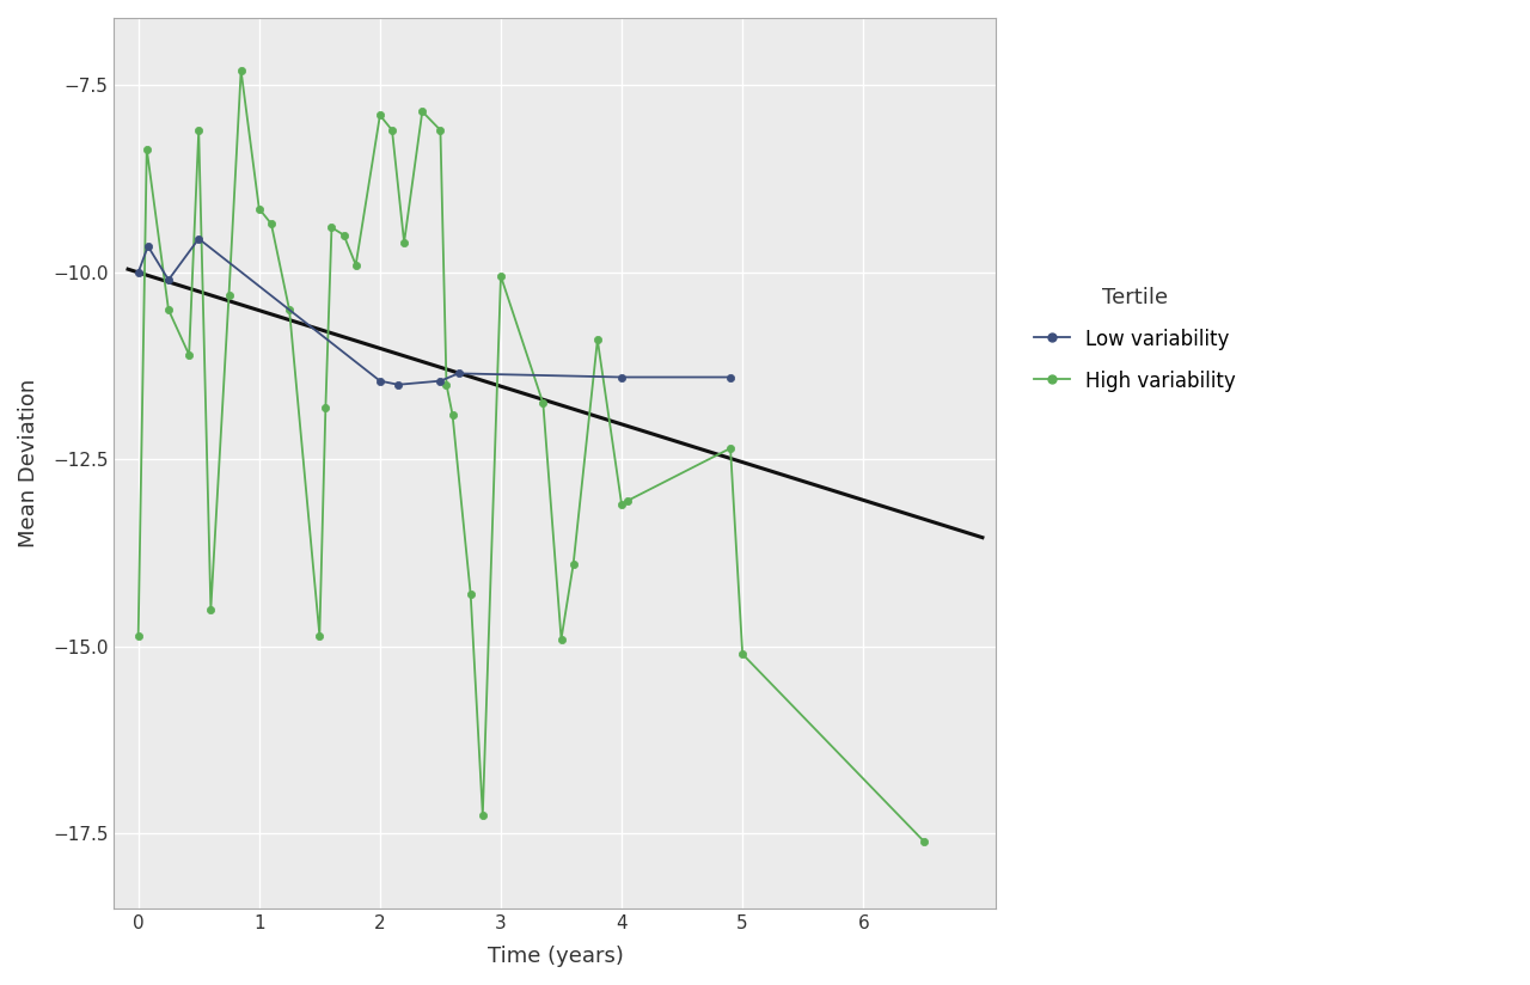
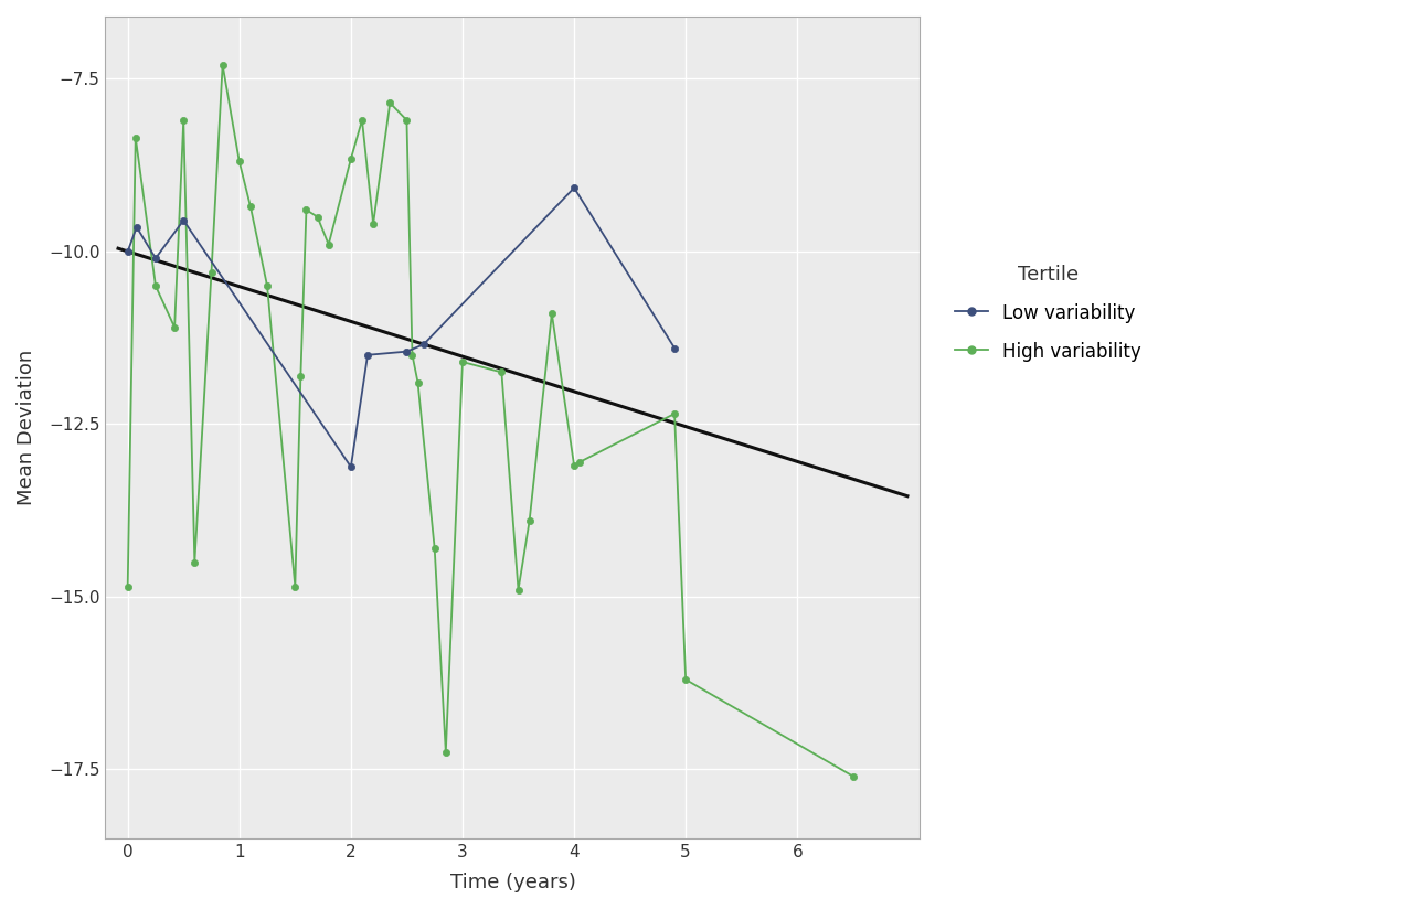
High variability/1: -9.15 -> -8.70
Low variability/2: -11.45 -> -13.12
High variability/2: -7.90 -> -8.66
High variability/3: -10.05 -> -11.60
Low variability/4: -11.40 -> -9.08
High variability/5: -15.10 -> -16.20
